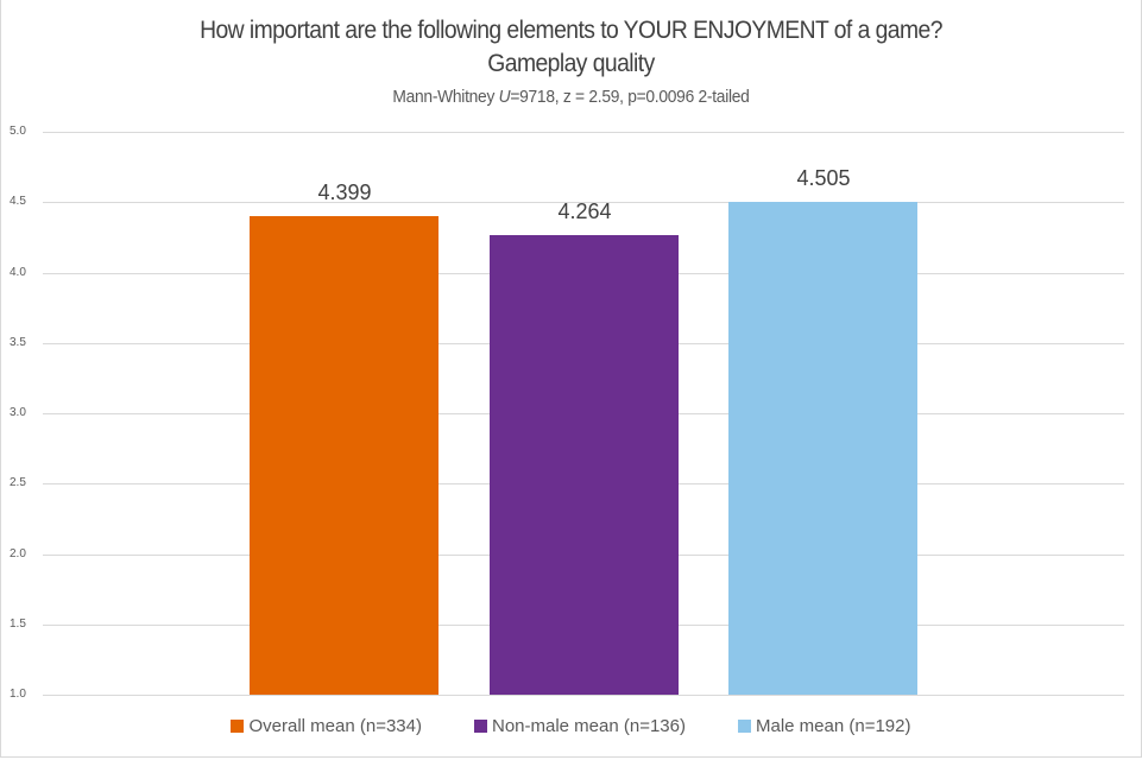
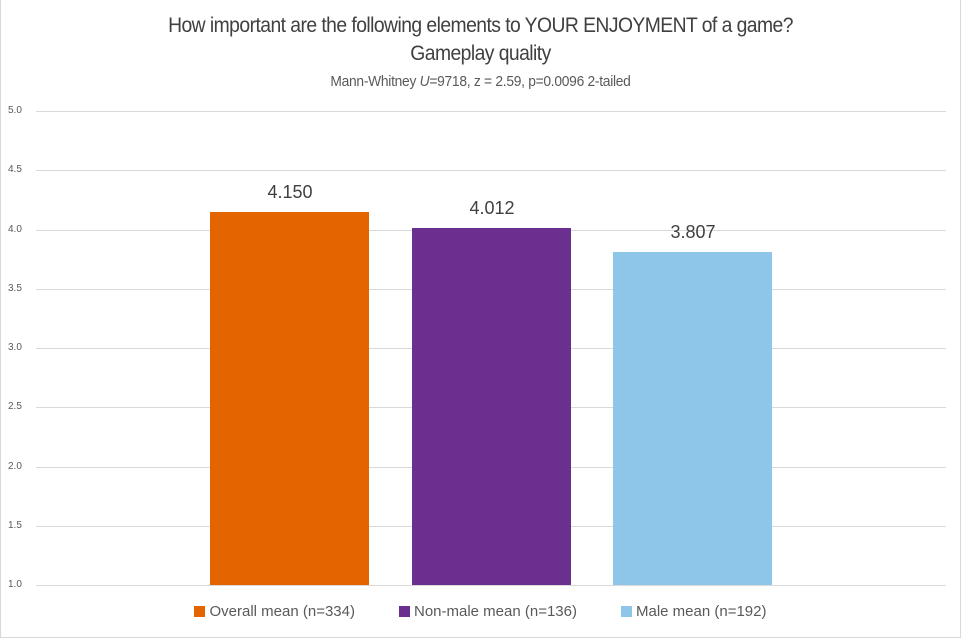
Overall mean (n=334): 4.399 -> 4.150
Non-male mean (n=136): 4.264 -> 4.012
Male mean (n=192): 4.505 -> 3.807
